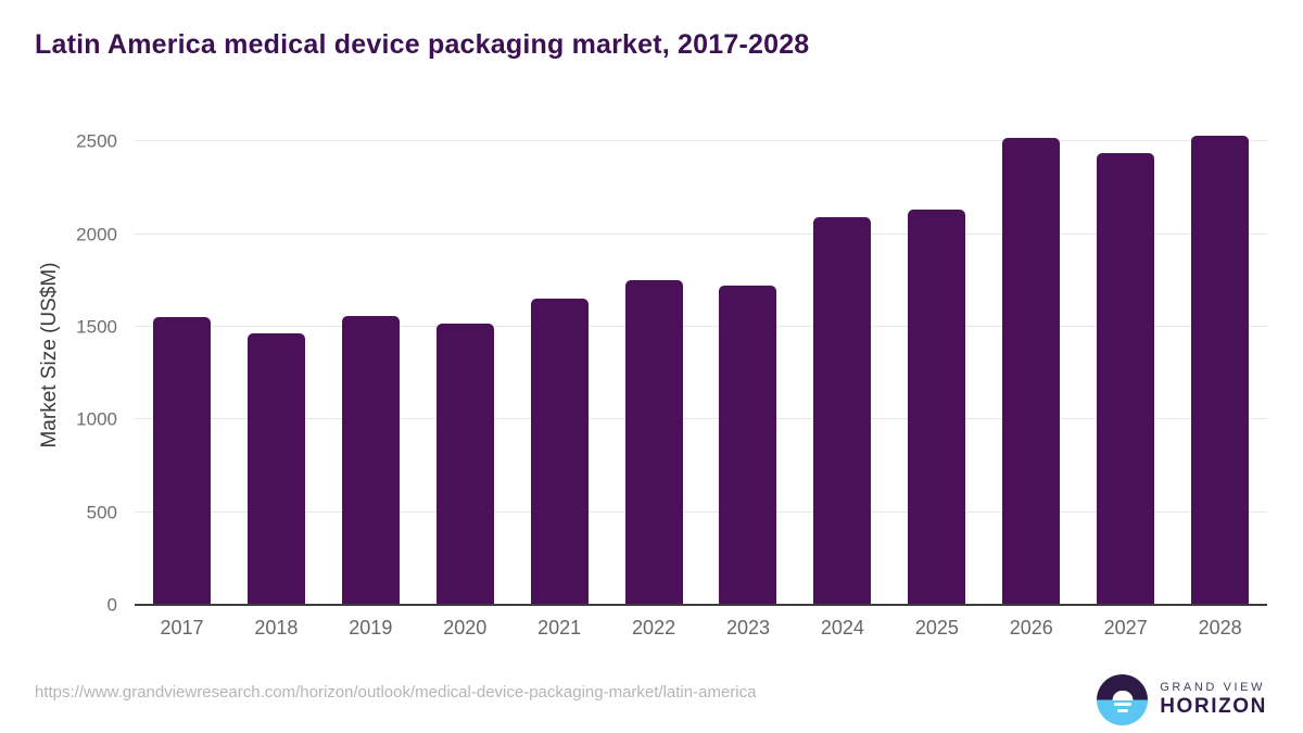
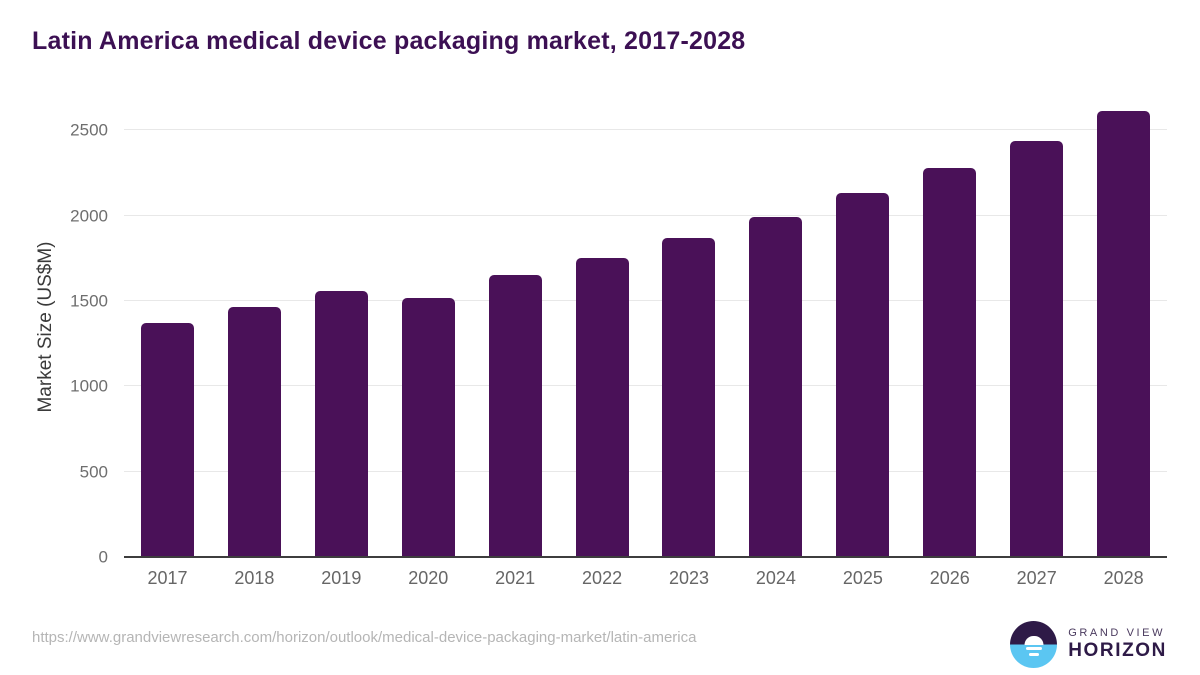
2017: 1550 -> 1370
2023: 1720 -> 1870
2024: 2090 -> 1990
2026: 2520 -> 2280
2028: 2530 -> 2620
